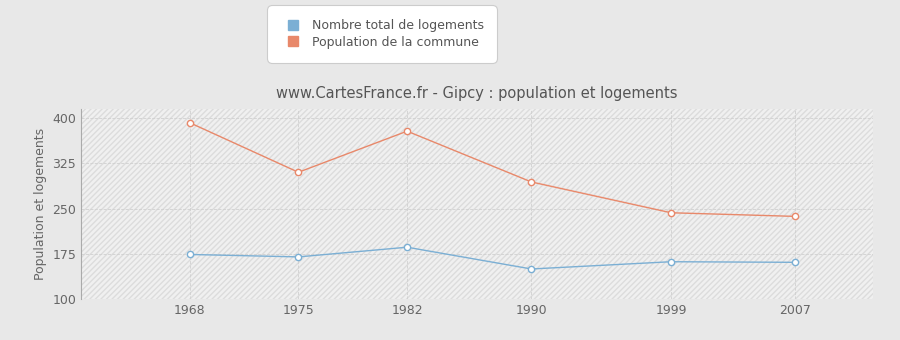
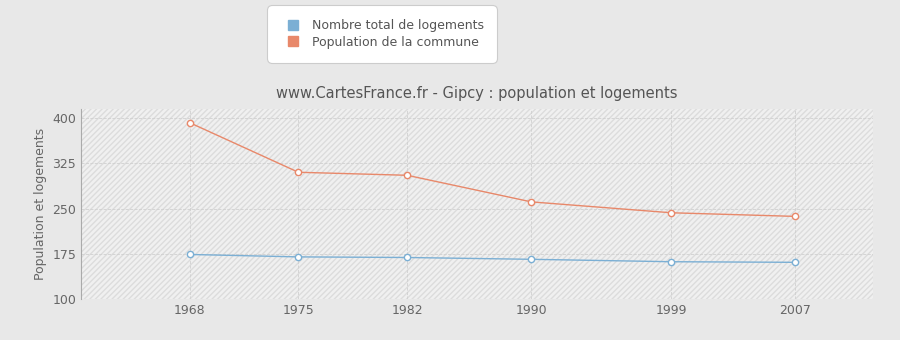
Nombre total de logements/1982: 186 -> 169
Population de la commune/1982: 378 -> 305
Nombre total de logements/1990: 150 -> 166
Population de la commune/1990: 294 -> 261
